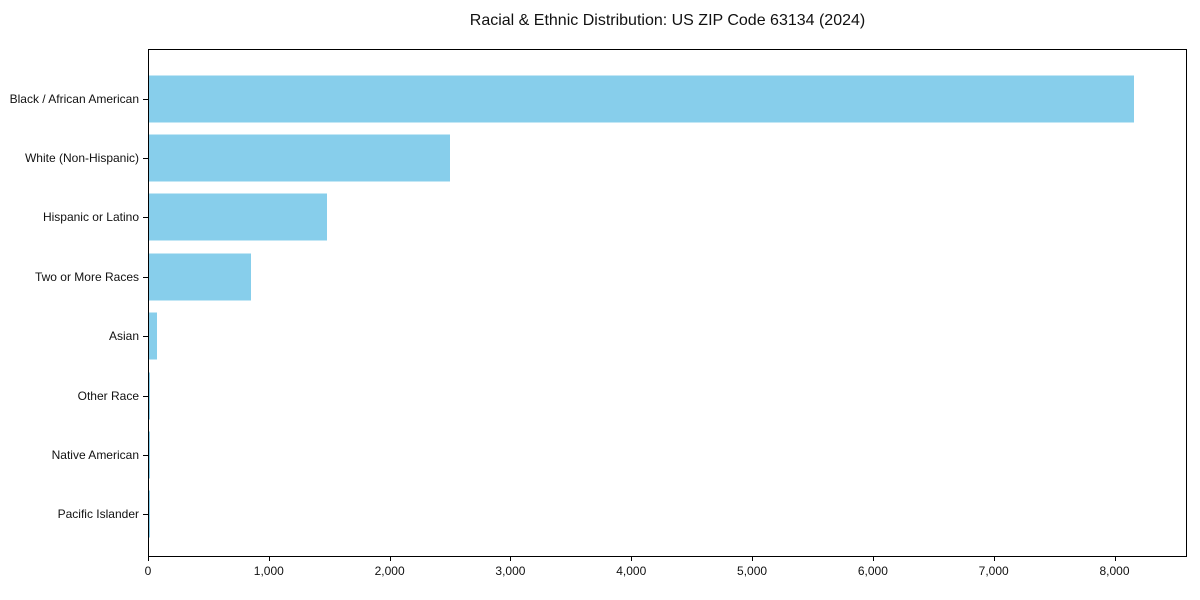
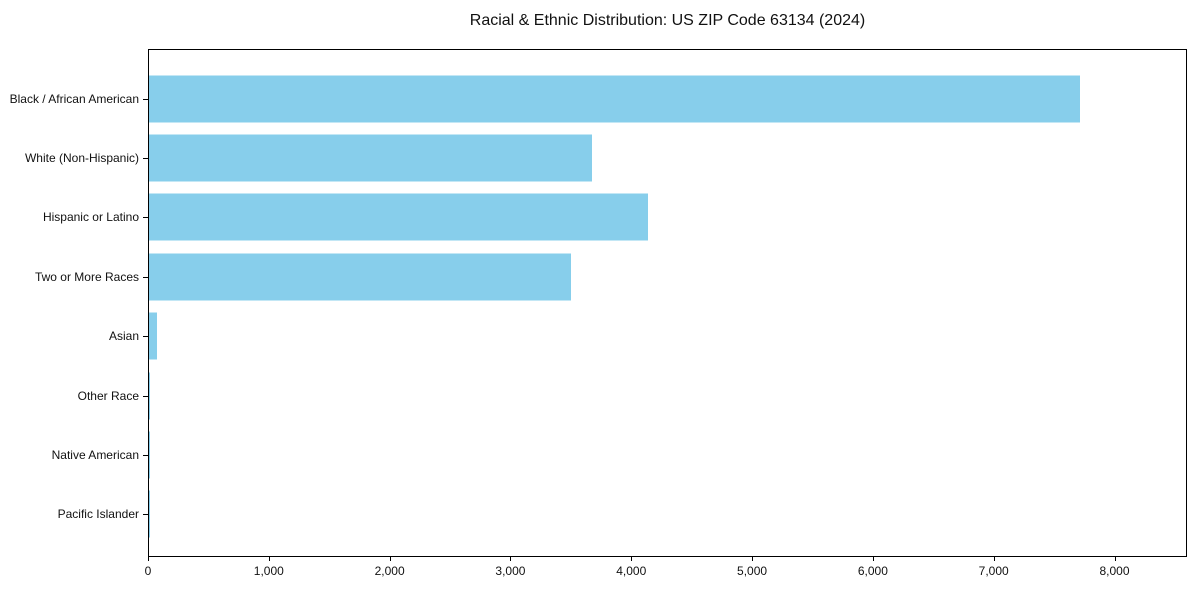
Black / African American: 8170 -> 7720
White (Non-Hispanic): 2500 -> 3670
Hispanic or Latino: 1480 -> 4140
Two or More Races: 850 -> 3500
